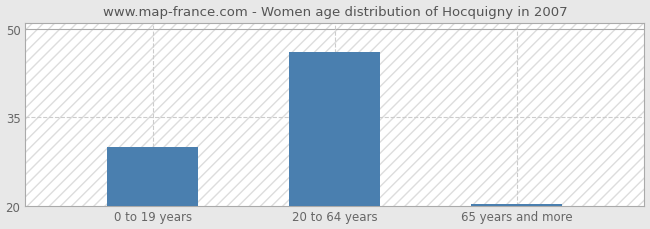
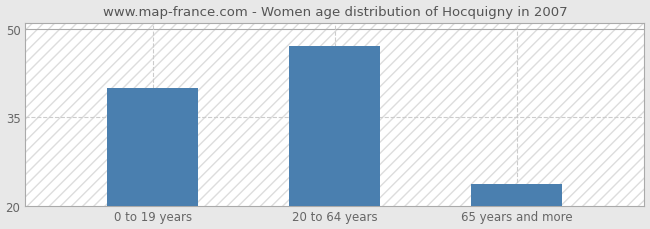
0 to 19 years: 30.0 -> 40.0
20 to 64 years: 46.0 -> 47.0
65 years and more: 20.2 -> 23.6
